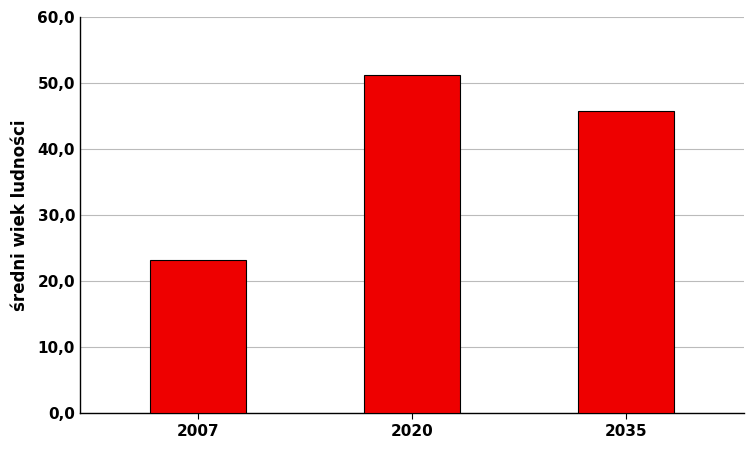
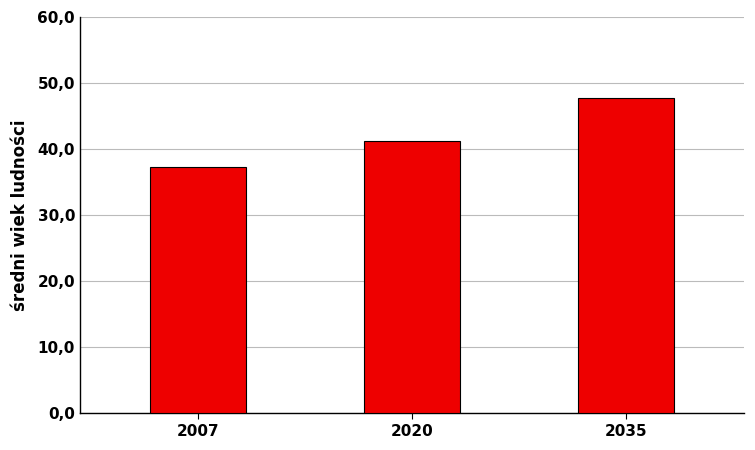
2007: 23,2 -> 37,3
2020: 51,2 -> 41,3
2035: 45,8 -> 47,8
